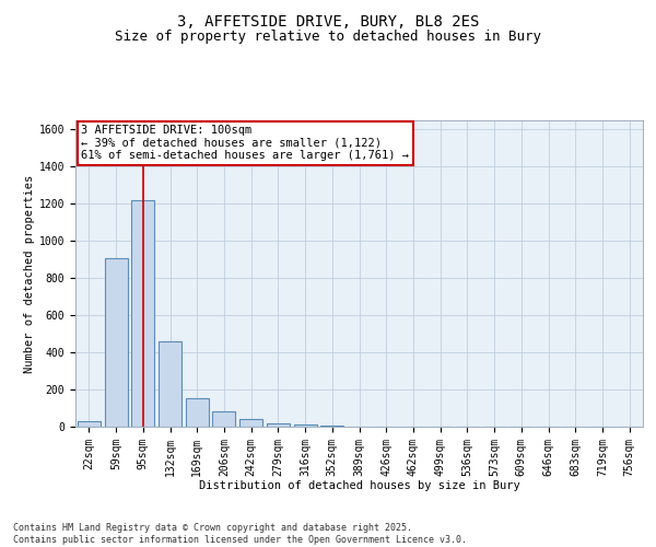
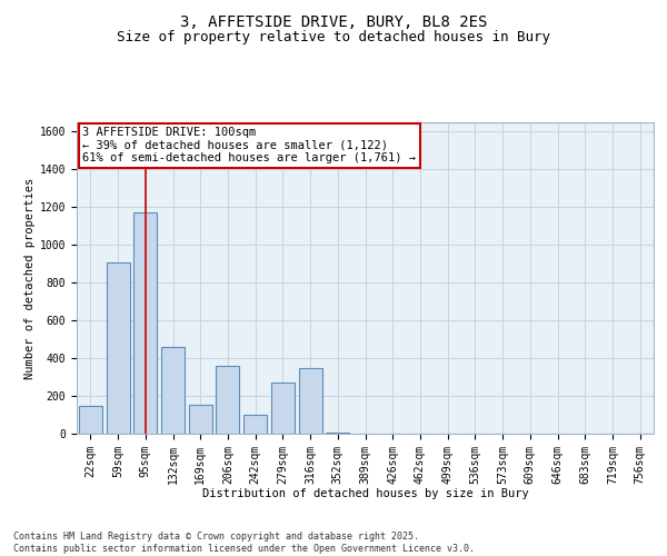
22sqm: 30 -> 150
95sqm: 1220 -> 1170
206sqm: 80 -> 360
242sqm: 40 -> 100
279sqm: 20 -> 270
316sqm: 10 -> 350
